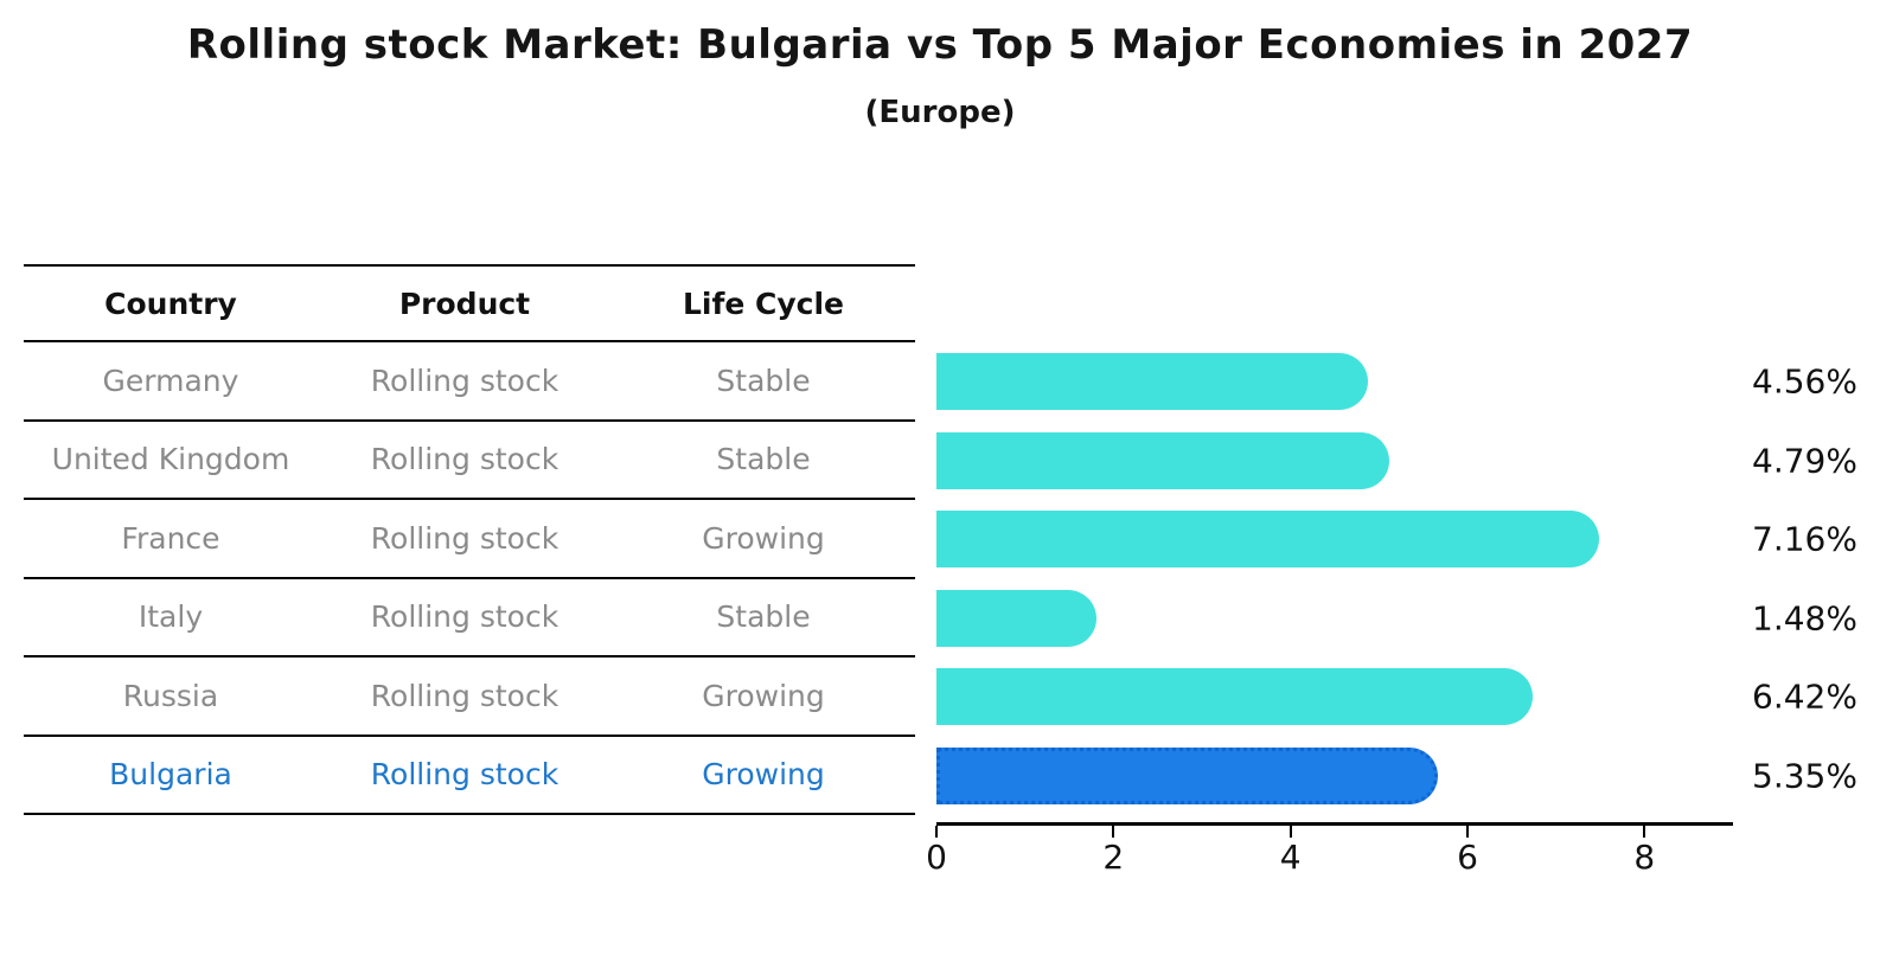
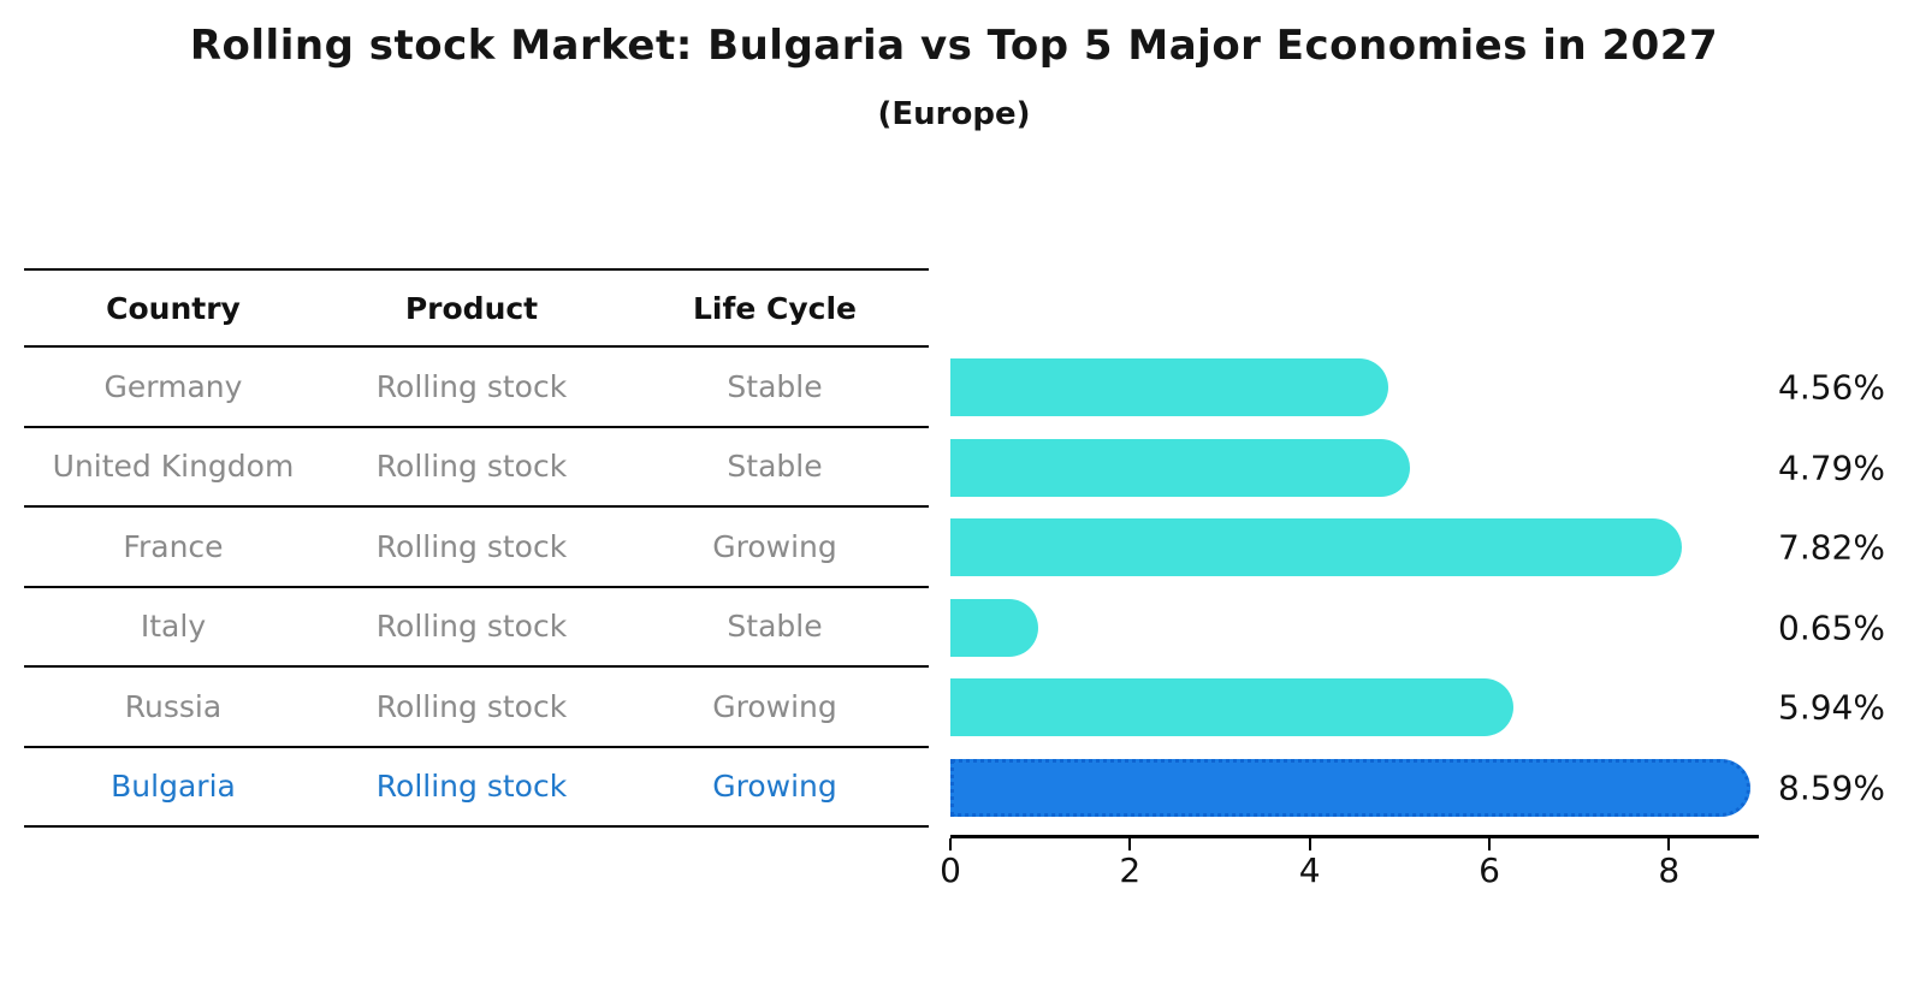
France: 7.16% -> 7.82%
Italy: 1.48% -> 0.65%
Russia: 6.42% -> 5.94%
Bulgaria: 5.35% -> 8.59%
